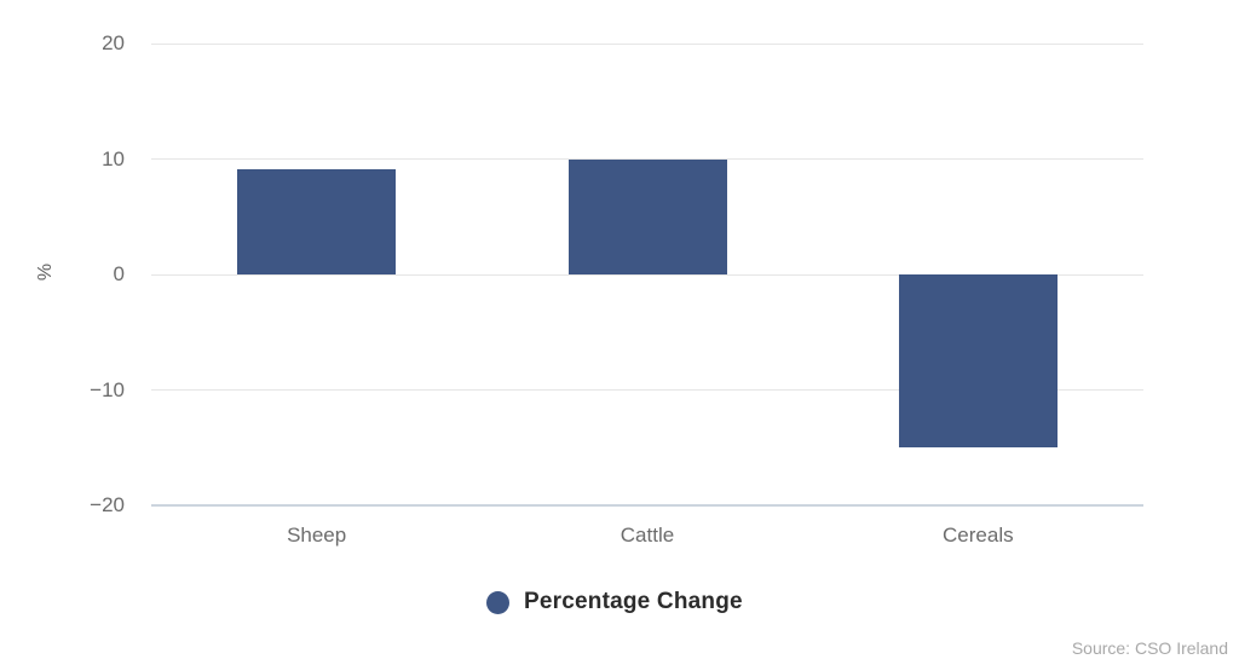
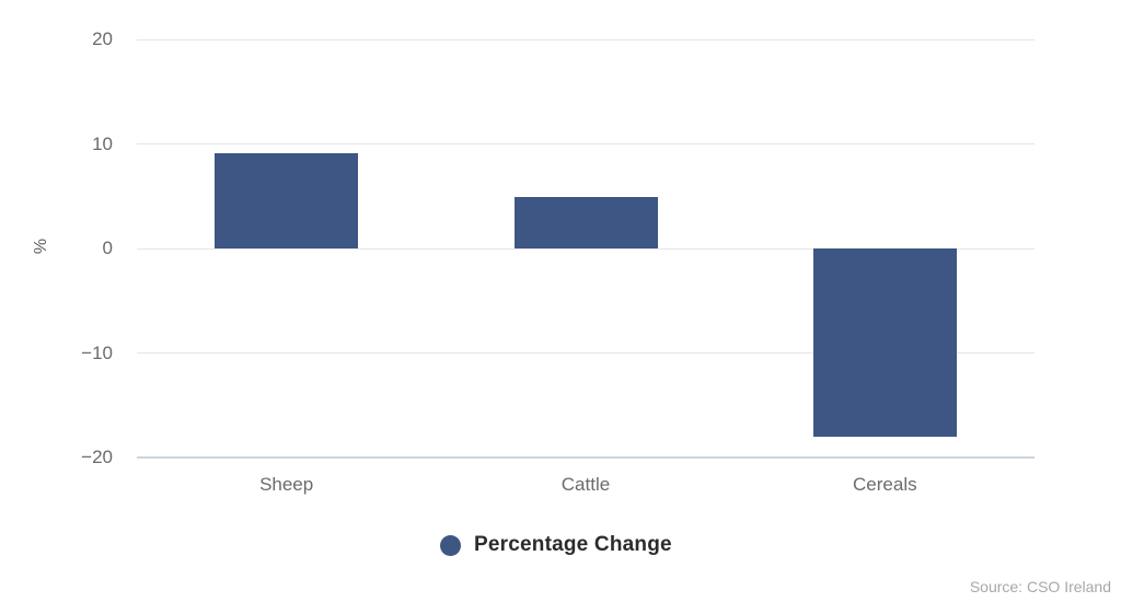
Cattle: 10 -> 5
Cereals: -15 -> -18
